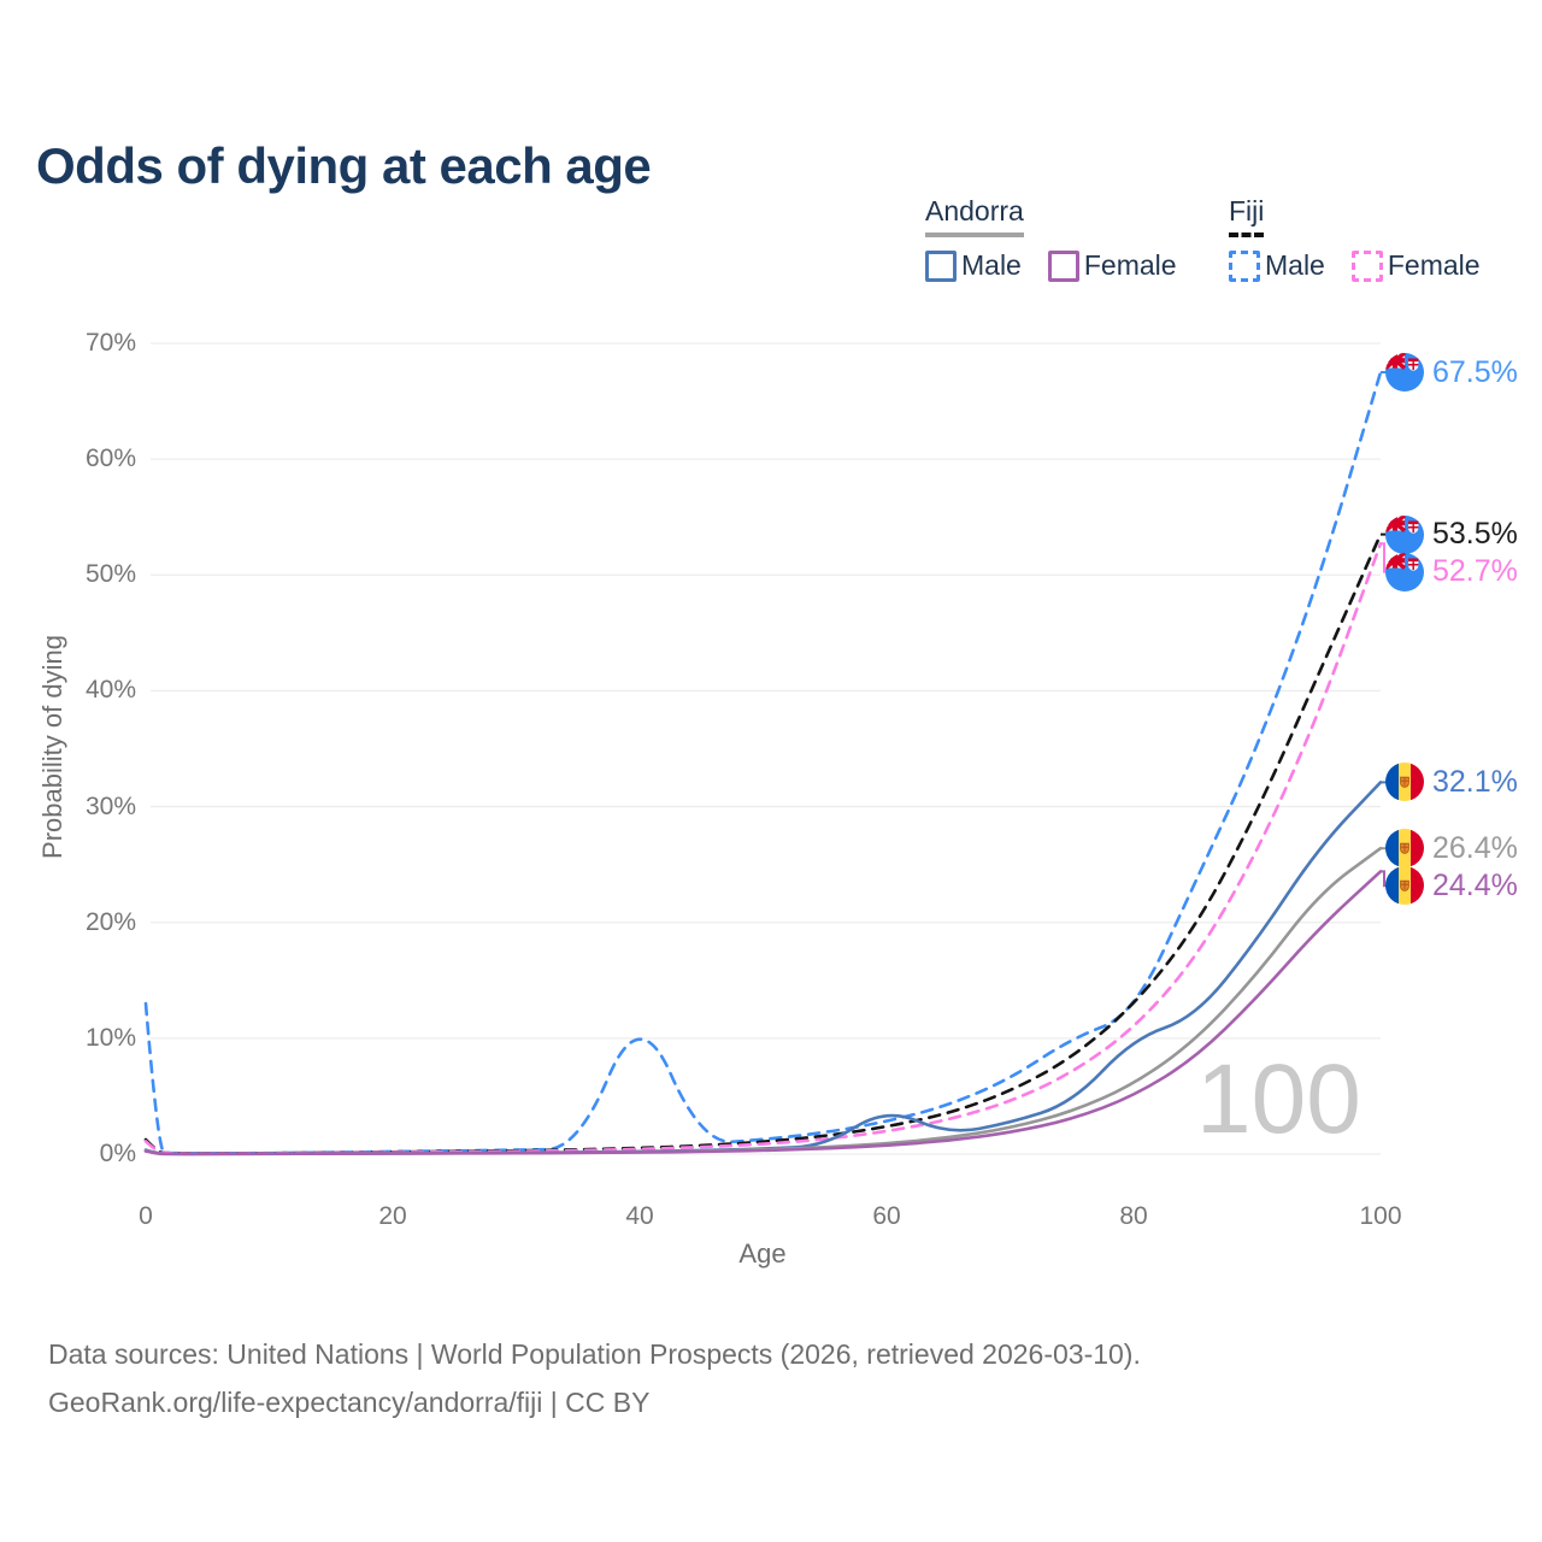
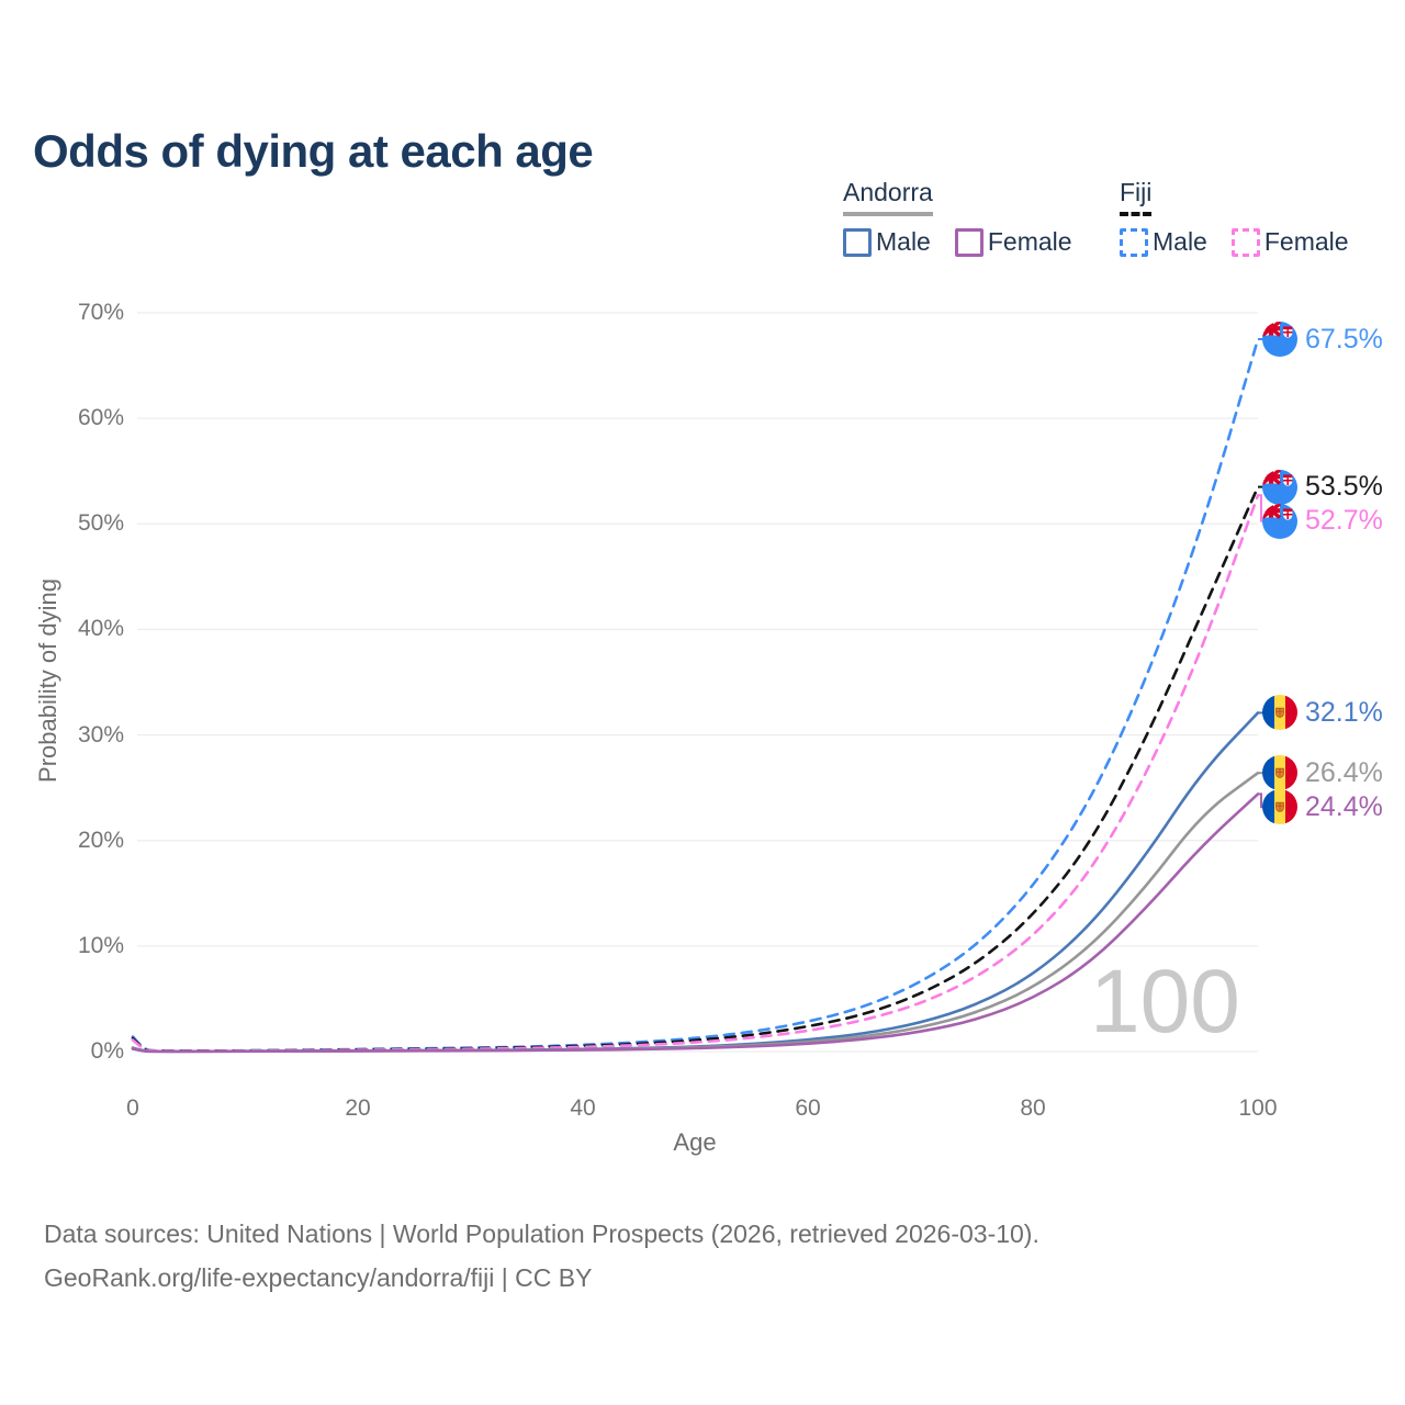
Fiji Male/0: 13% -> 1%
Fiji Male/40: 13% -> 1%
Andorra Male/60: 4% -> 1%
Fiji Male/80: 12% -> 16%
Andorra Male/80: 10% -> 7%
